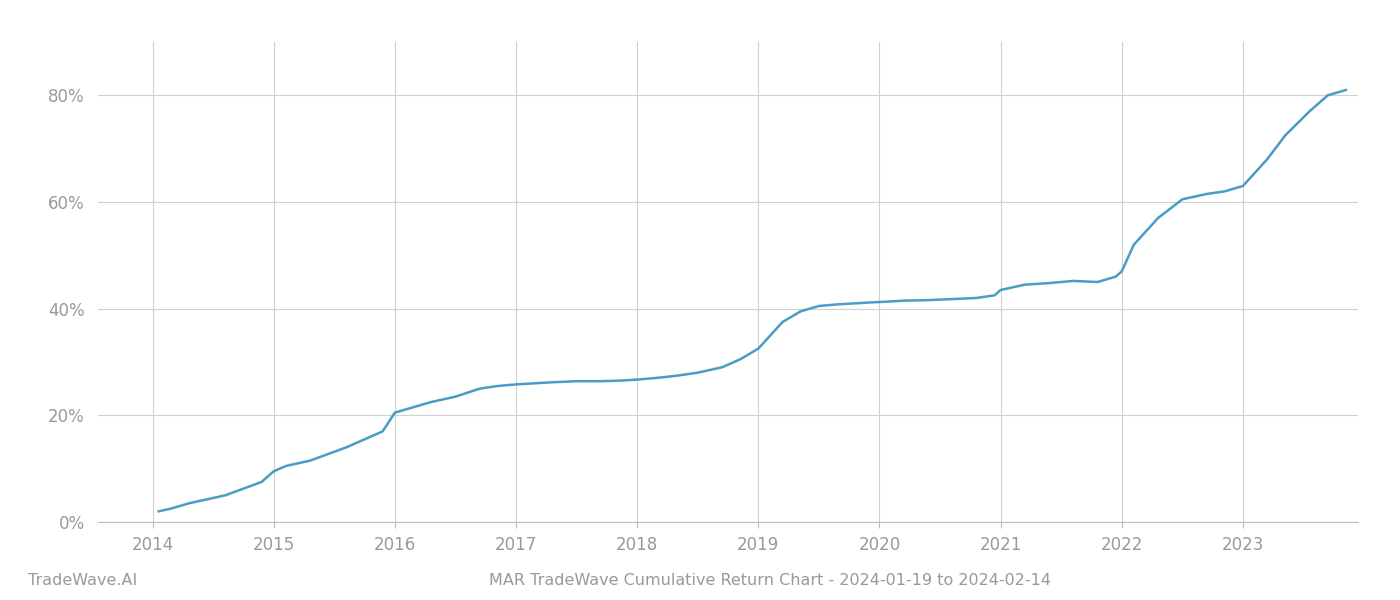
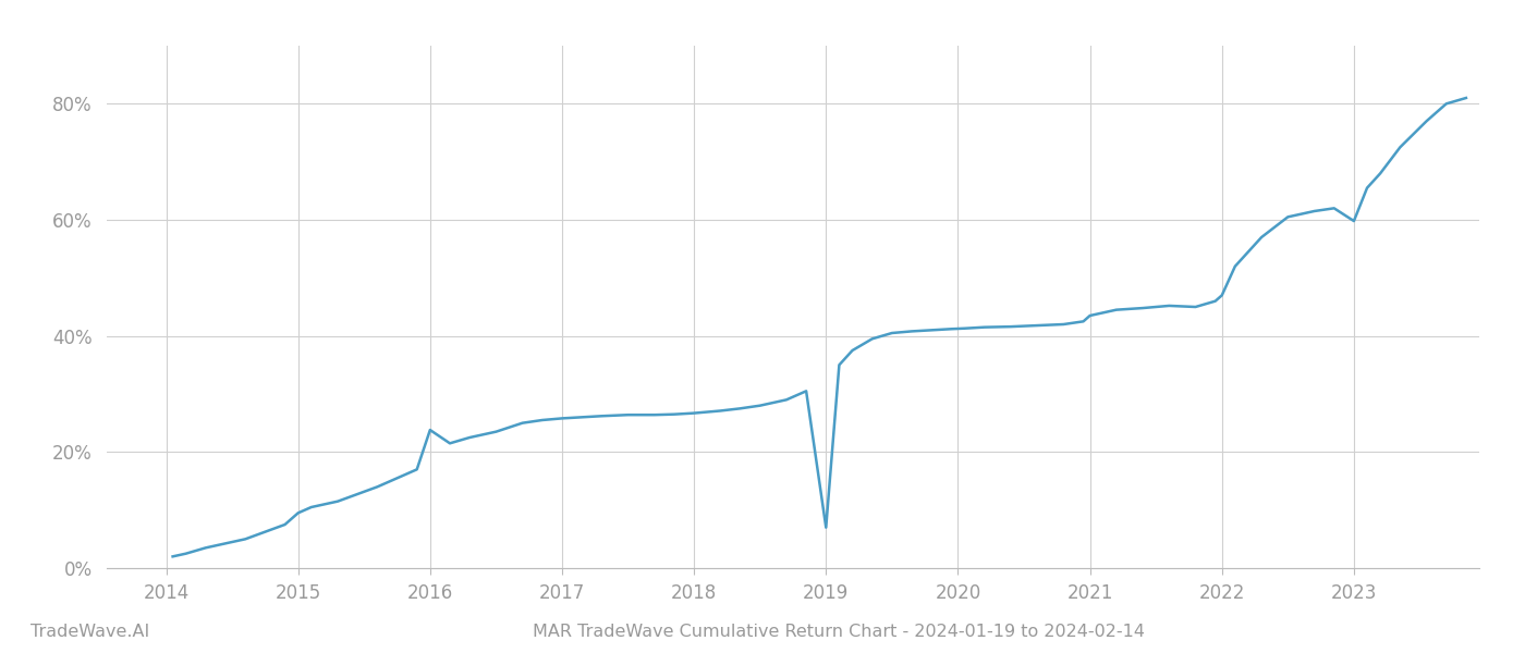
2016: 20.5% -> 23.8%
2019: 32.5% -> 7.0%
2023: 63.0% -> 59.8%
